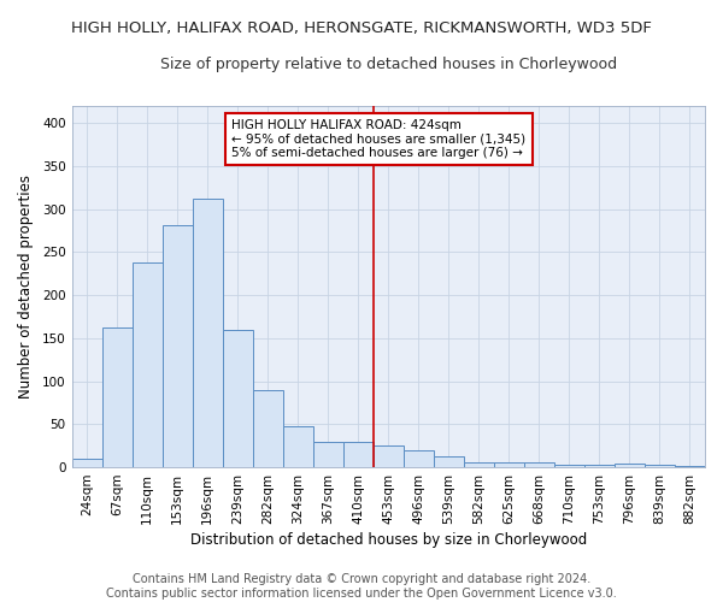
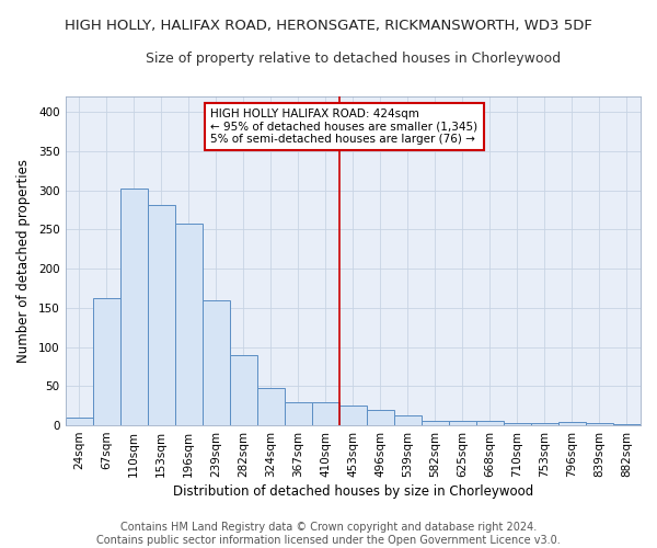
110sqm: 238 -> 303
196sqm: 312 -> 258
